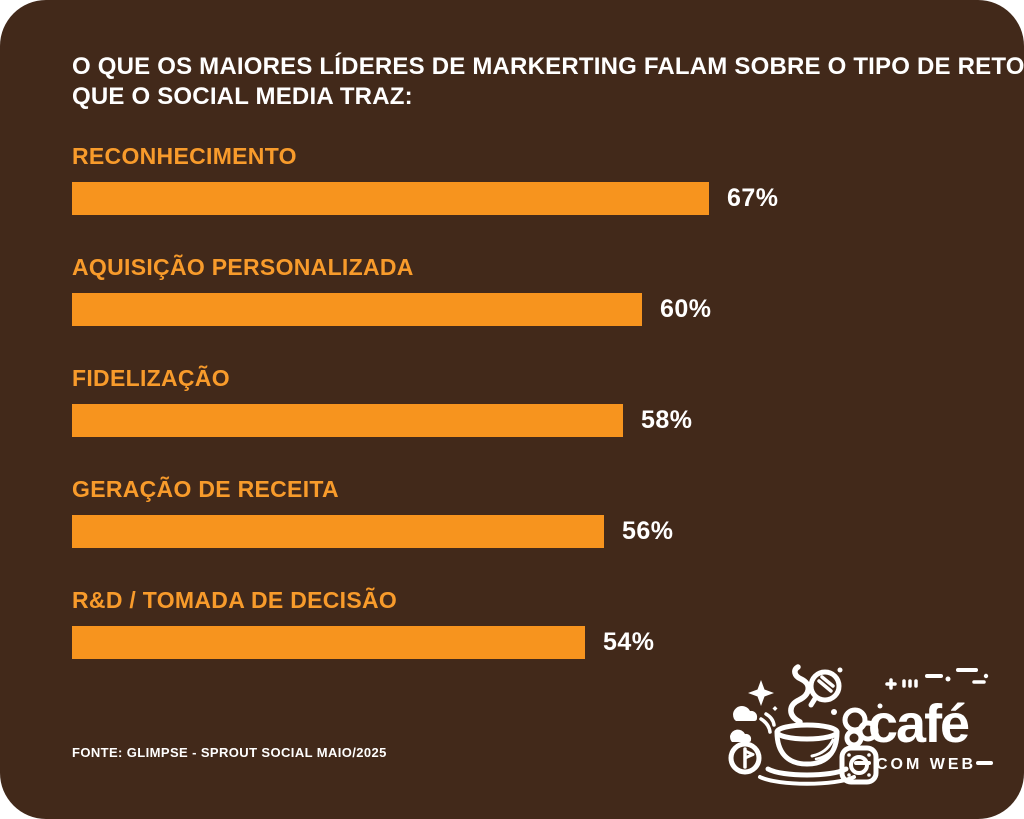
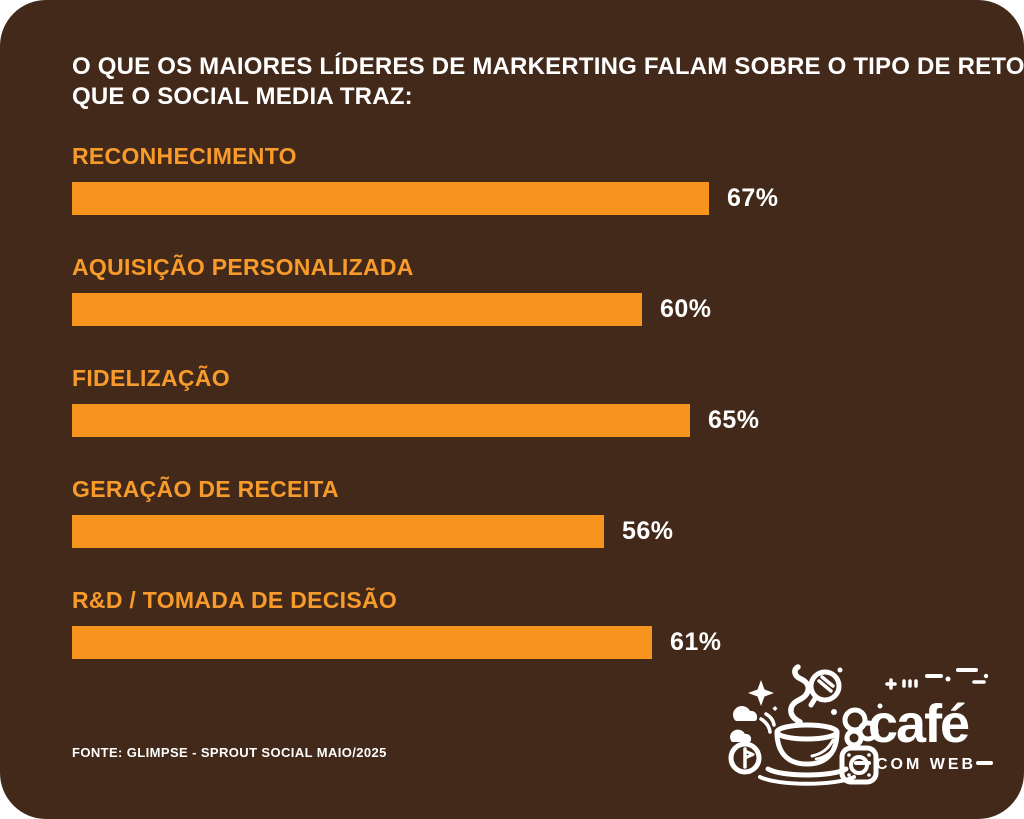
FIDELIZAÇÃO: 58% -> 65%
R&D / TOMADA DE DECISÃO: 54% -> 61%
